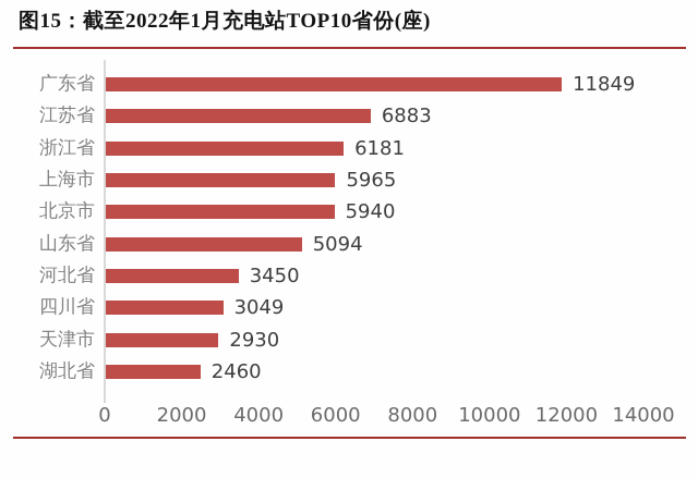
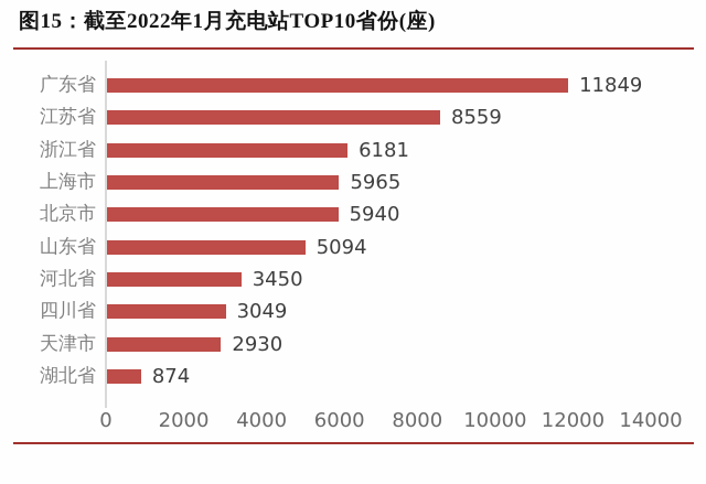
江苏省: 6883 -> 8559
湖北省: 2460 -> 874
